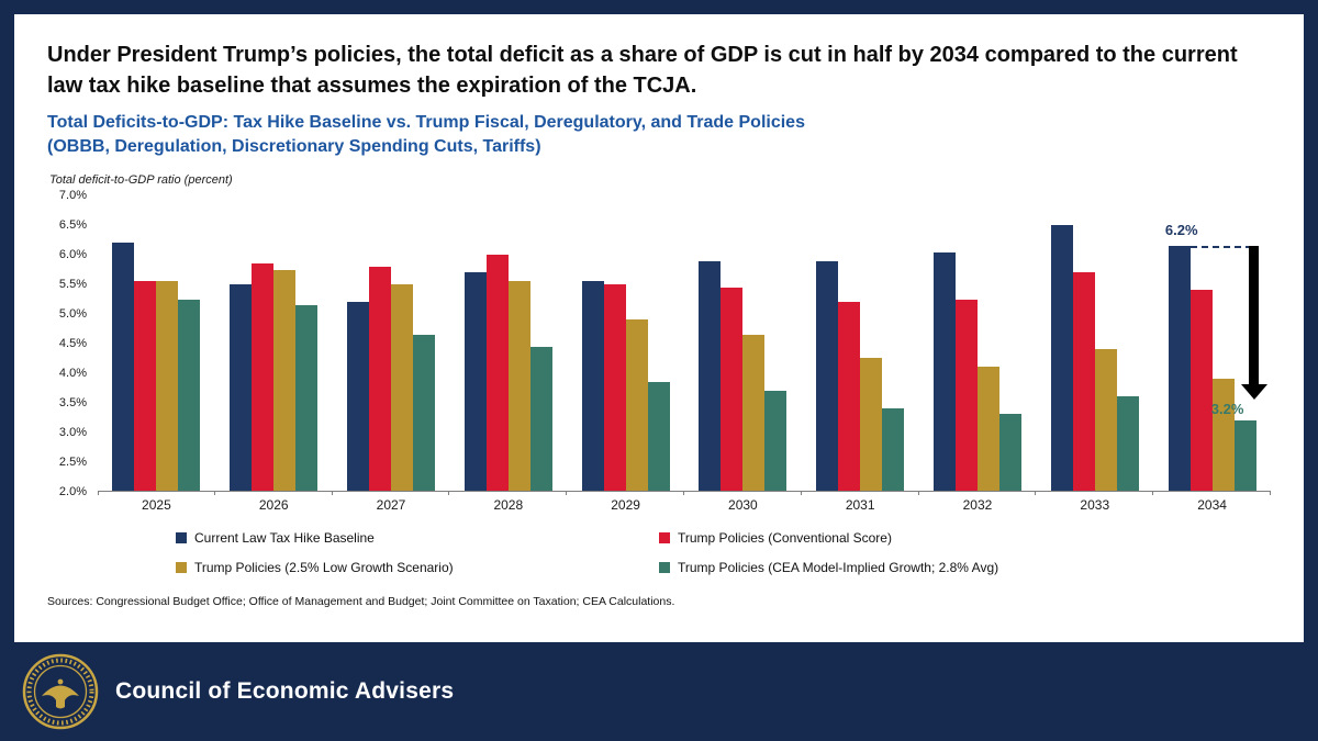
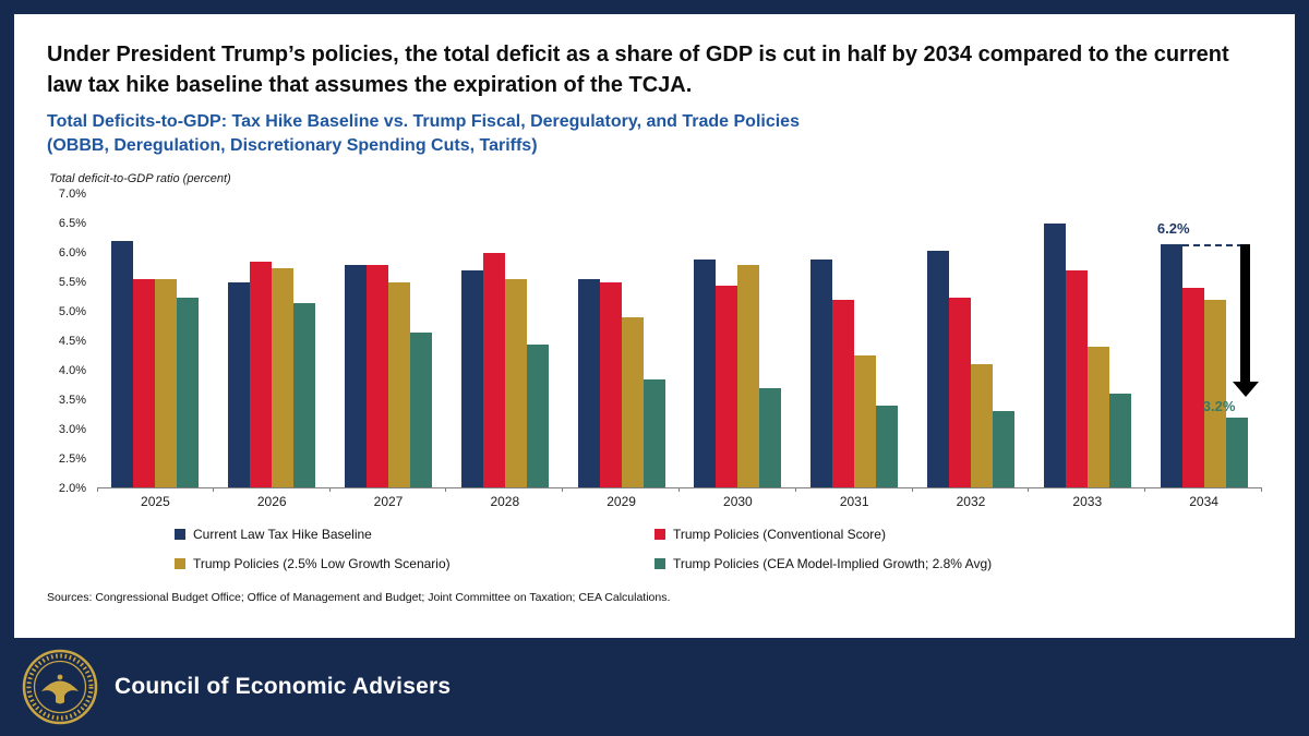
Current Law Tax Hike Baseline/2027: 5.2% -> 5.8%
Trump Policies (2.5% Low Growth Scenario)/2030: 4.7% -> 5.8%
Trump Policies (2.5% Low Growth Scenario)/2034: 3.9% -> 5.2%
